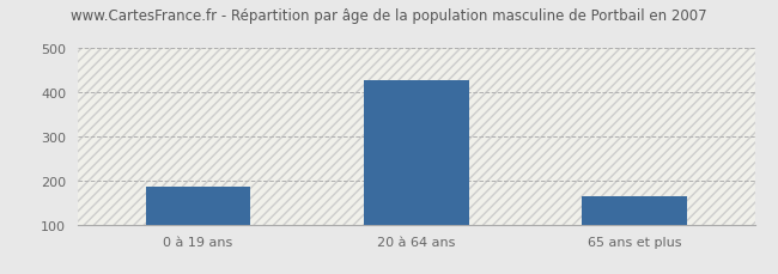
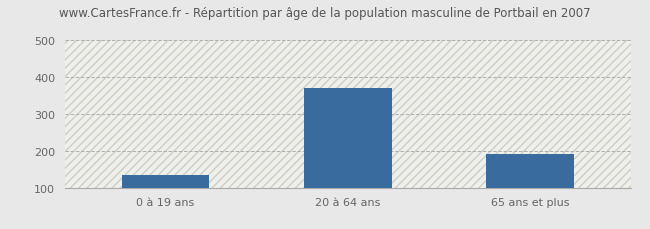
0 à 19 ans: 185 -> 135
20 à 64 ans: 427 -> 370
65 ans et plus: 163 -> 190
